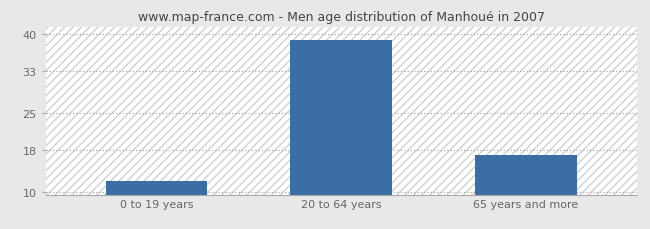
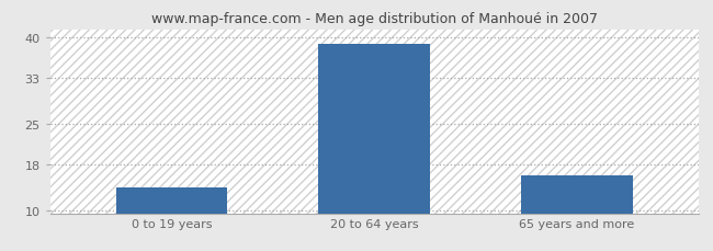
0 to 19 years: 12 -> 14
65 years and more: 17 -> 16
